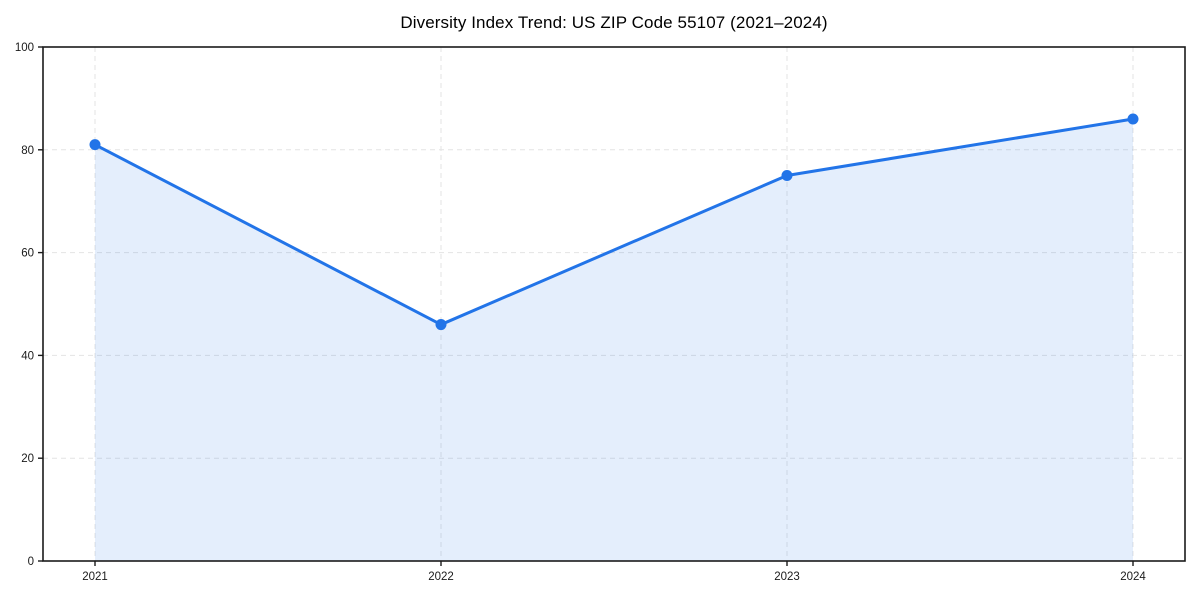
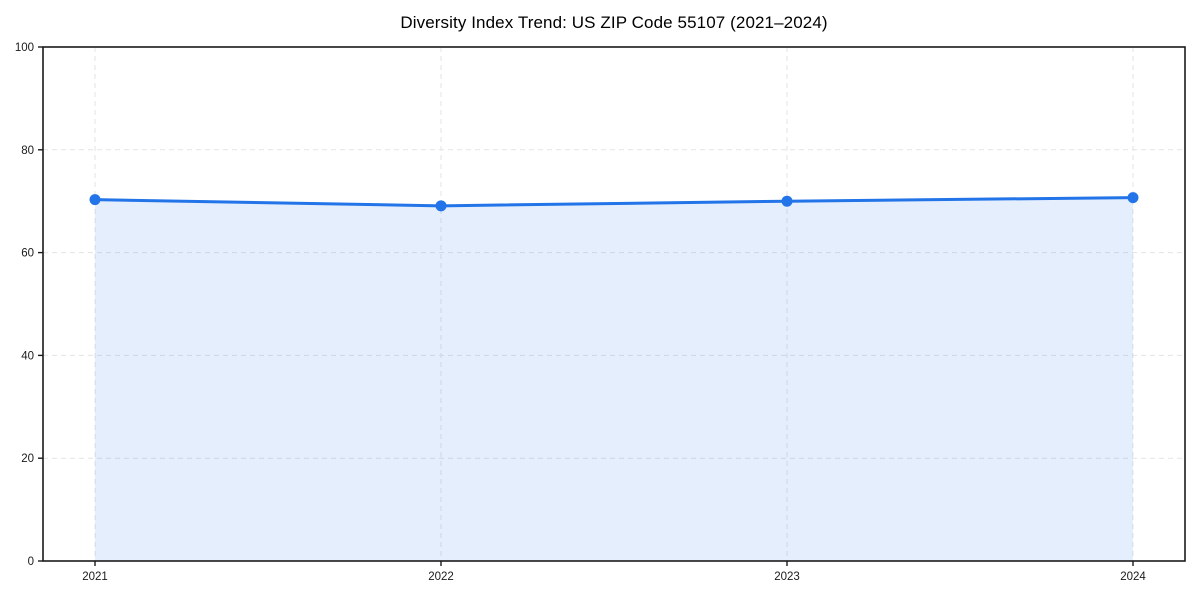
2021: 81 -> 70
2022: 46 -> 69
2023: 75 -> 70
2024: 86 -> 71
